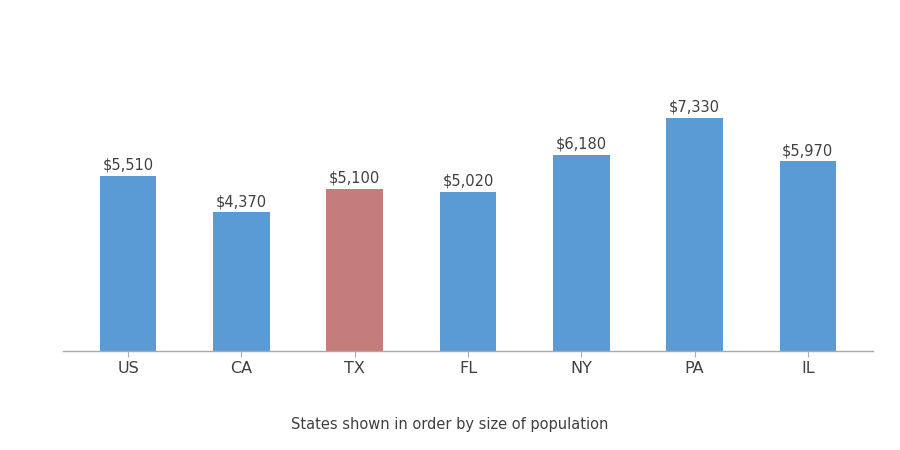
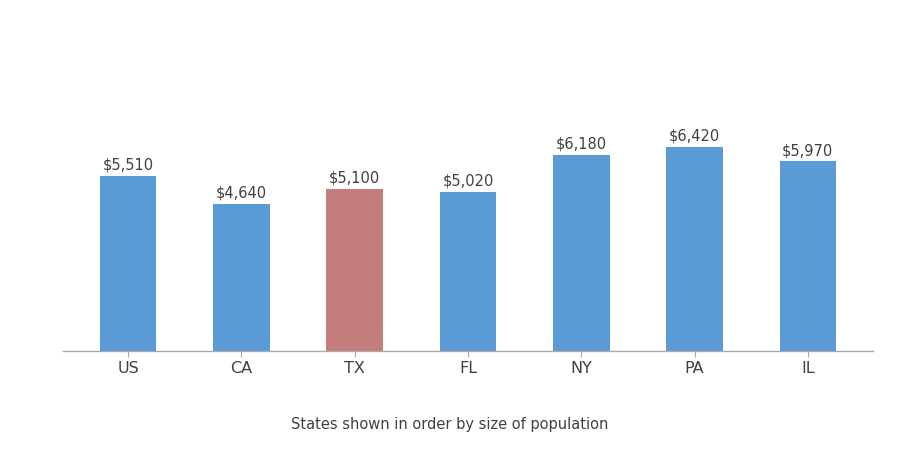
CA: $4,370 -> $4,640
PA: $7,330 -> $6,420
